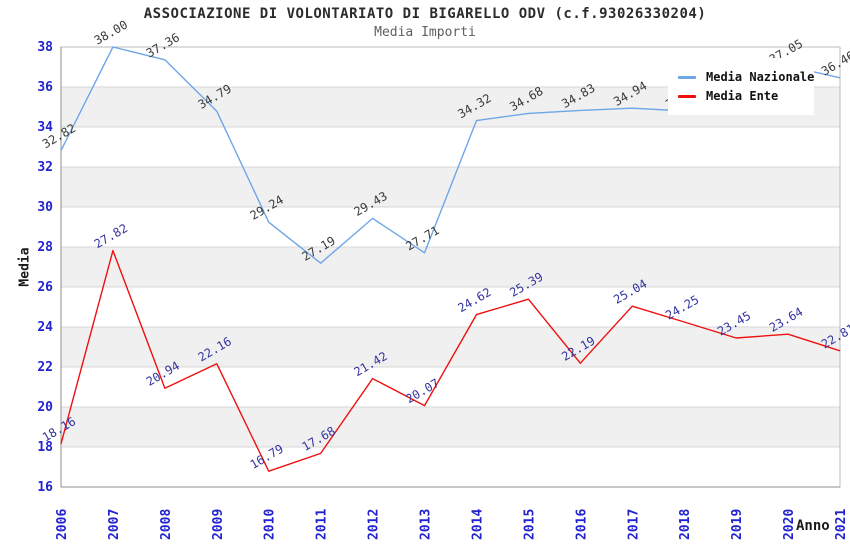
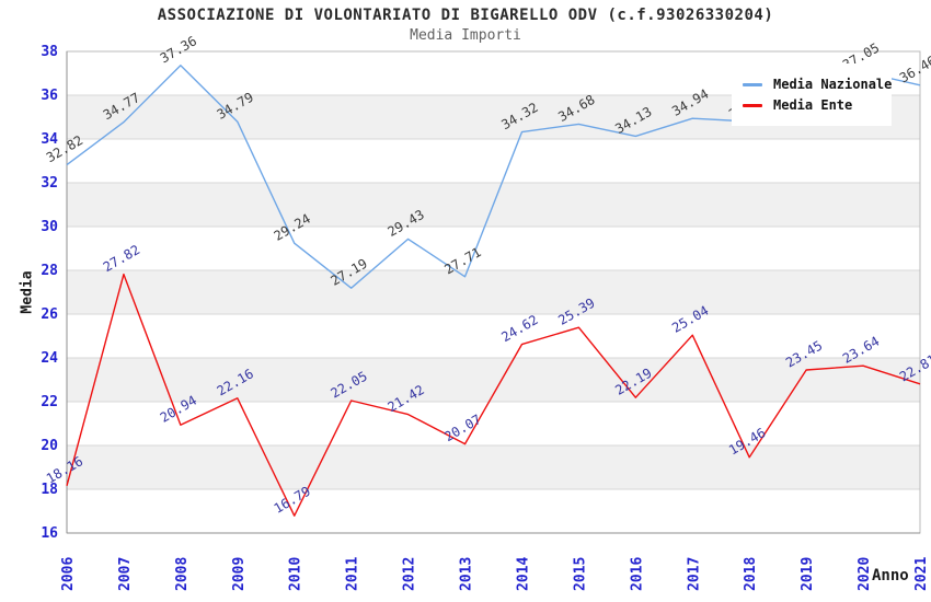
Media Nazionale/2007: 38.00 -> 34.77
Media Ente/2011: 17.68 -> 22.05
Media Nazionale/2016: 34.83 -> 34.13
Media Ente/2018: 24.25 -> 19.46
